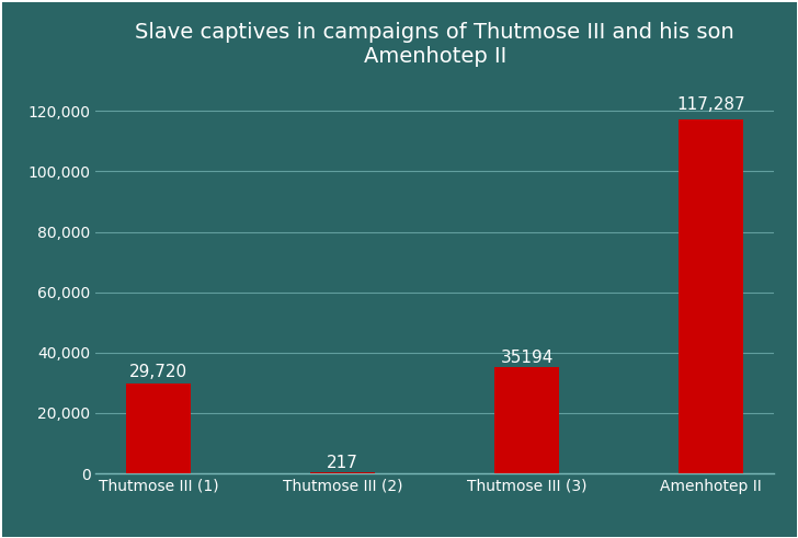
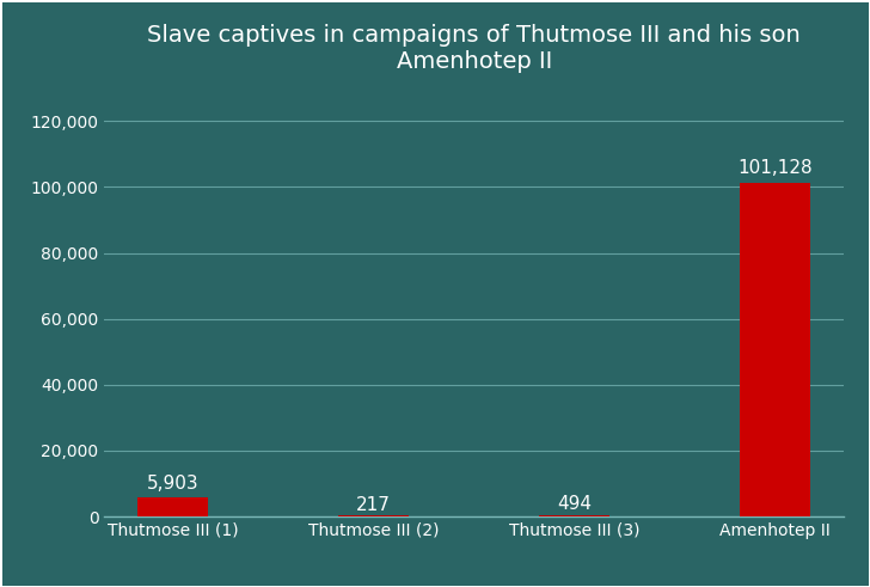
Thutmose III (1): 29,720 -> 5,903
Thutmose III (3): 35194 -> 494
Amenhotep II: 117,287 -> 101,128
